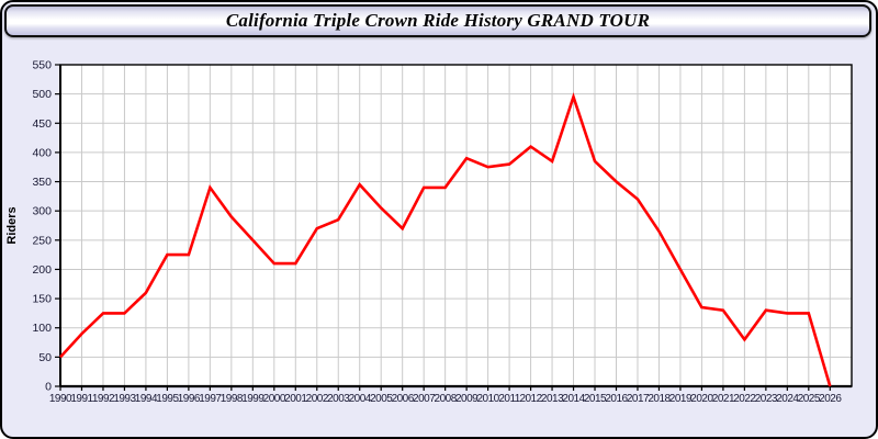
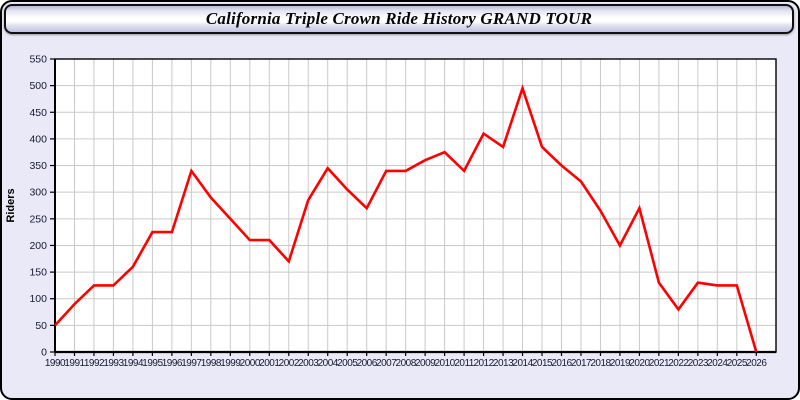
2002: 270 -> 170
2009: 390 -> 360
2011: 380 -> 340
2020: 140 -> 270
